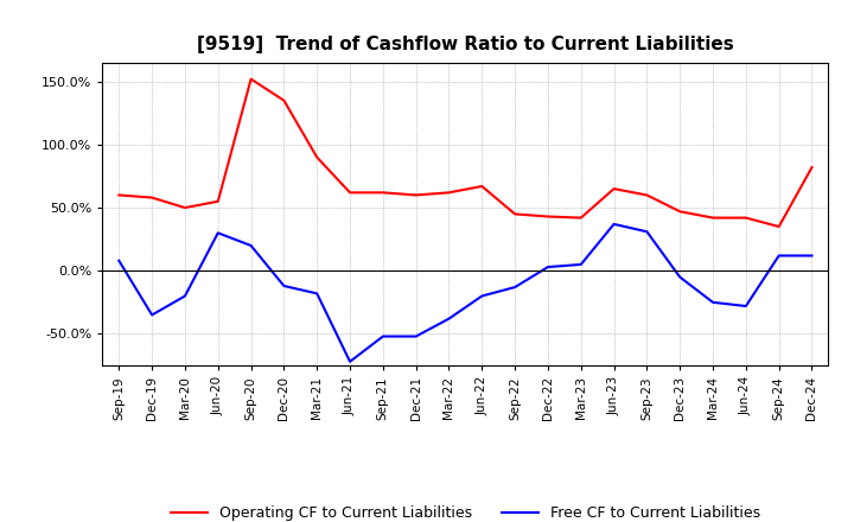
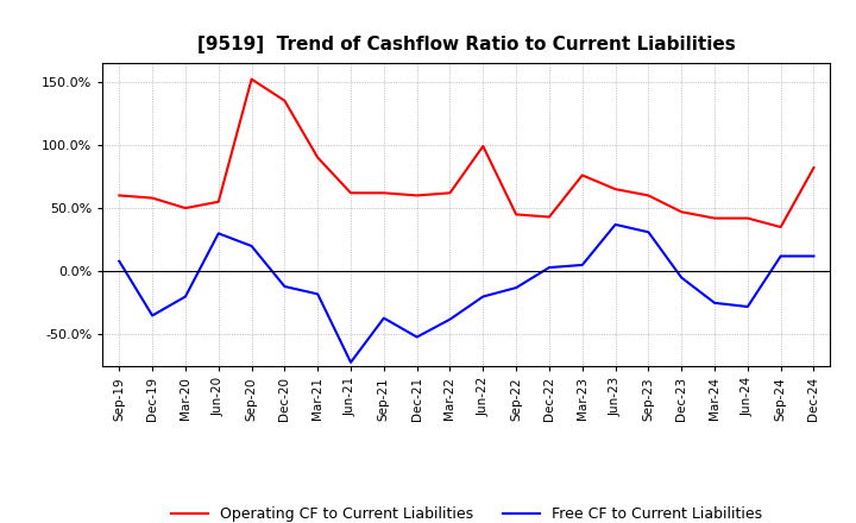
Free CF to Current Liabilities/Sep-21: -52% -> -37%
Operating CF to Current Liabilities/Jun-22: 67% -> 99%
Operating CF to Current Liabilities/Mar-23: 42% -> 76%
